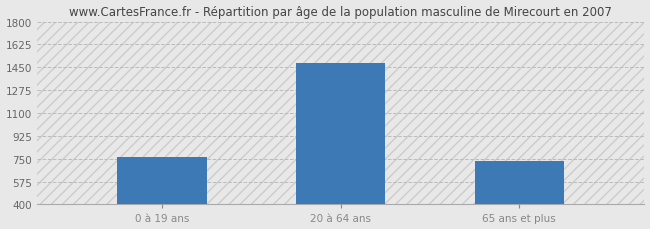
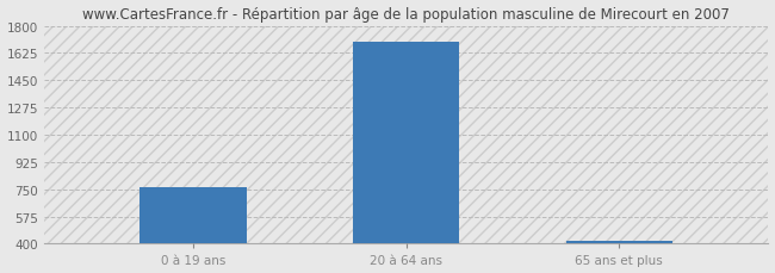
20 à 64 ans: 1480 -> 1700
65 ans et plus: 730 -> 420
